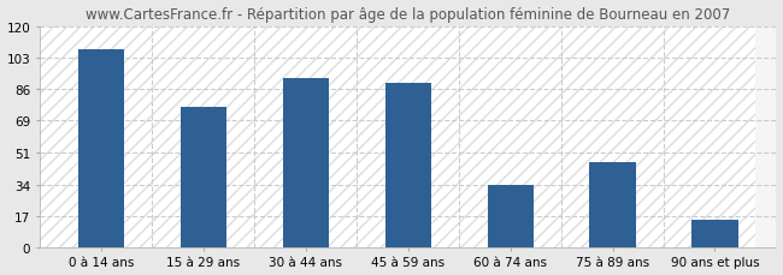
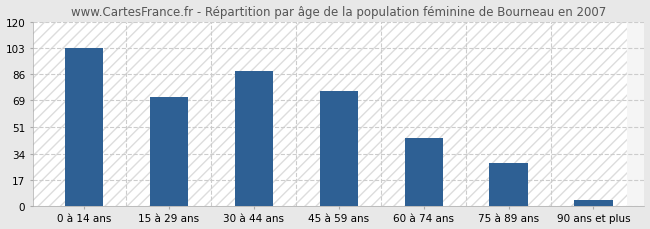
0 à 14 ans: 107 -> 103
15 à 29 ans: 76 -> 71
30 à 44 ans: 92 -> 88
45 à 59 ans: 89 -> 75
60 à 74 ans: 34 -> 44
75 à 89 ans: 46 -> 28
90 ans et plus: 15 -> 4
